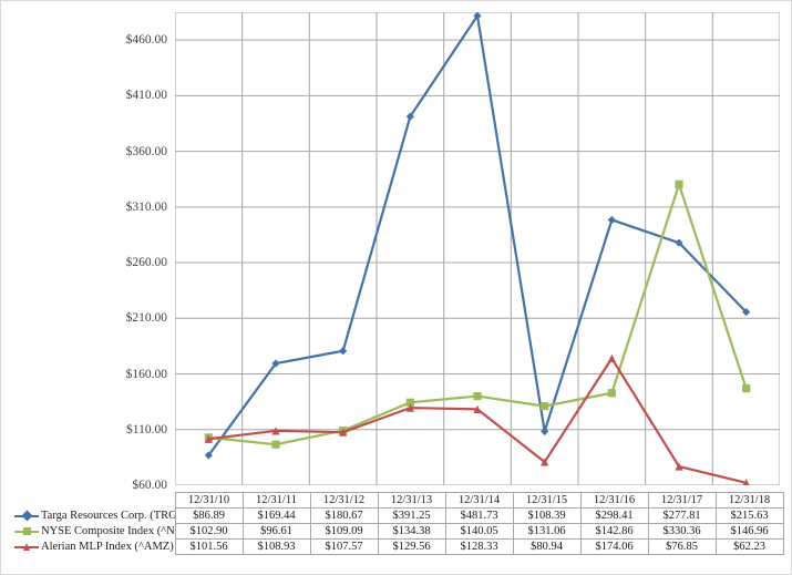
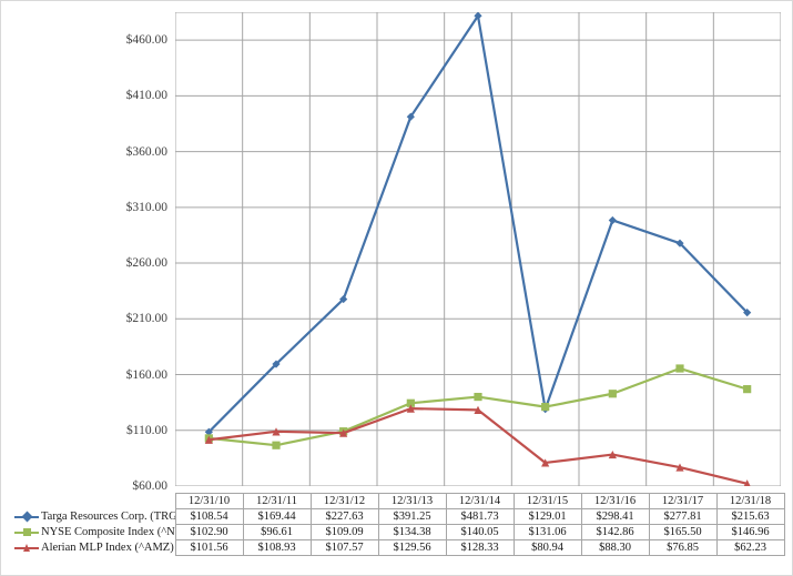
Targa Resources Corp. (TRGP)/12/31/10: $86.89 -> $108.54
Targa Resources Corp. (TRGP)/12/31/12: $180.67 -> $227.63
Targa Resources Corp. (TRGP)/12/31/15: $108.39 -> $129.01
Alerian MLP Index (^AMZ)/12/31/16: $174.06 -> $88.30
NYSE Composite Index (^NYA)/12/31/17: $330.36 -> $165.50
